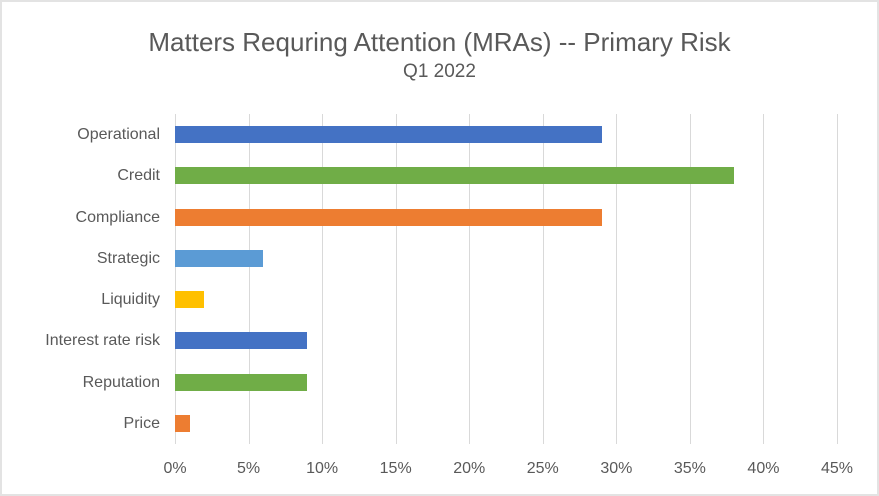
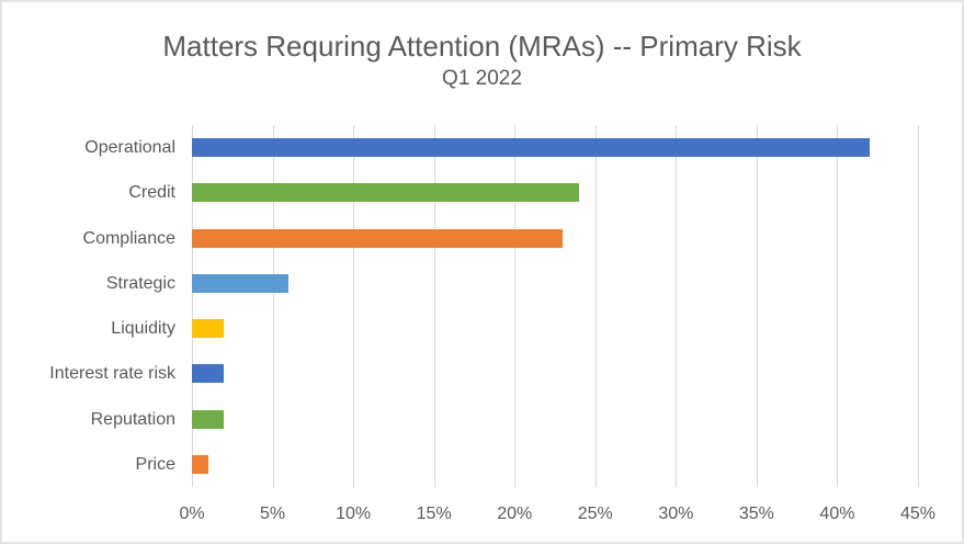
Operational: 29% -> 42%
Credit: 38% -> 24%
Compliance: 29% -> 23%
Interest rate risk: 9% -> 2%
Reputation: 9% -> 2%
